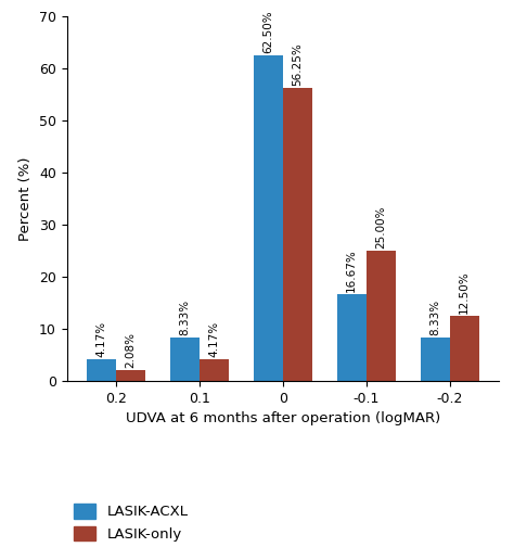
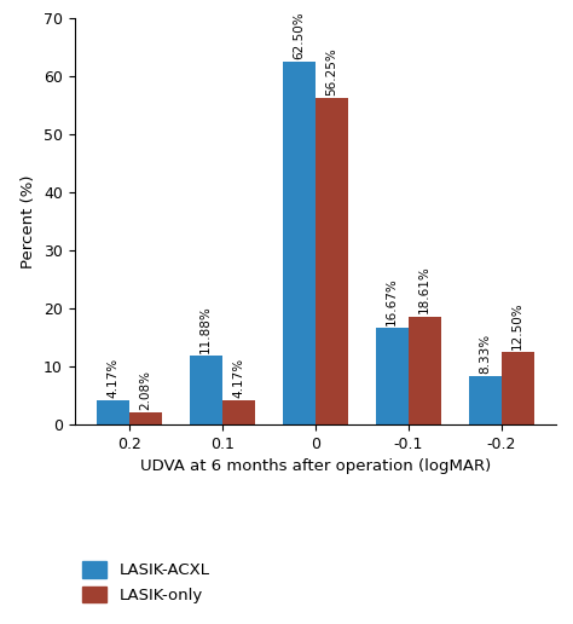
LASIK-ACXL/0.1: 8.33% -> 11.88%
LASIK-only/-0.1: 25.00% -> 18.61%
